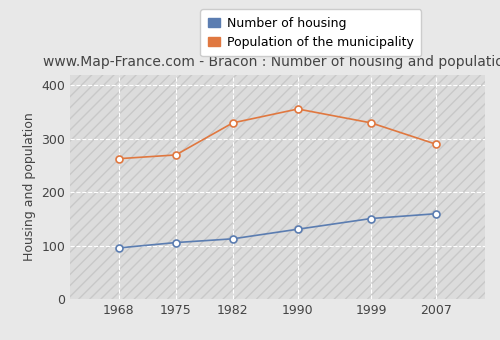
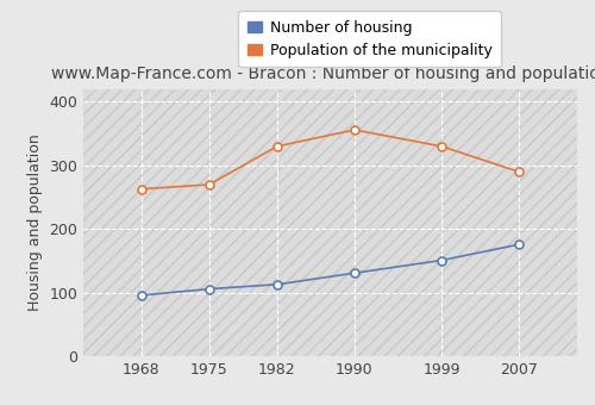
Number of housing/2007: 160 -> 176
